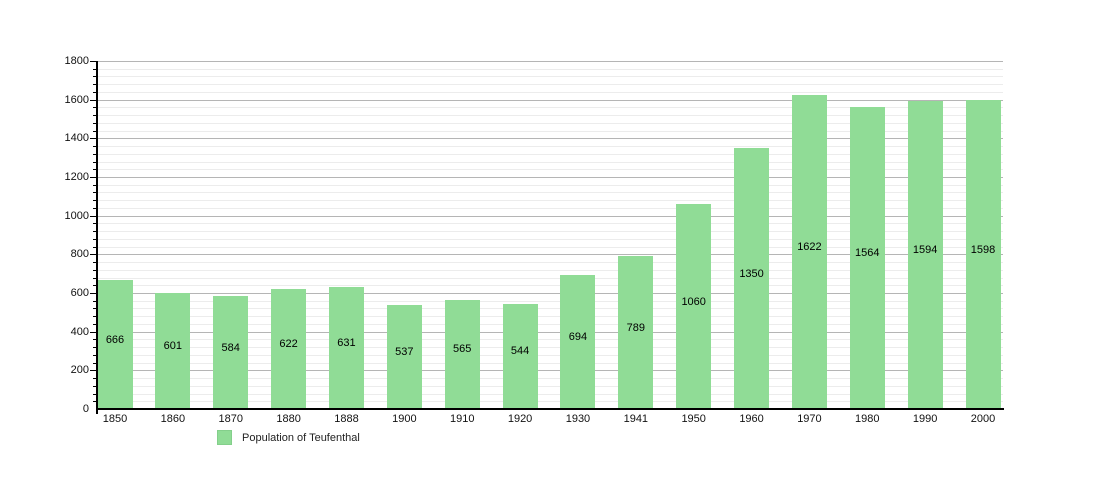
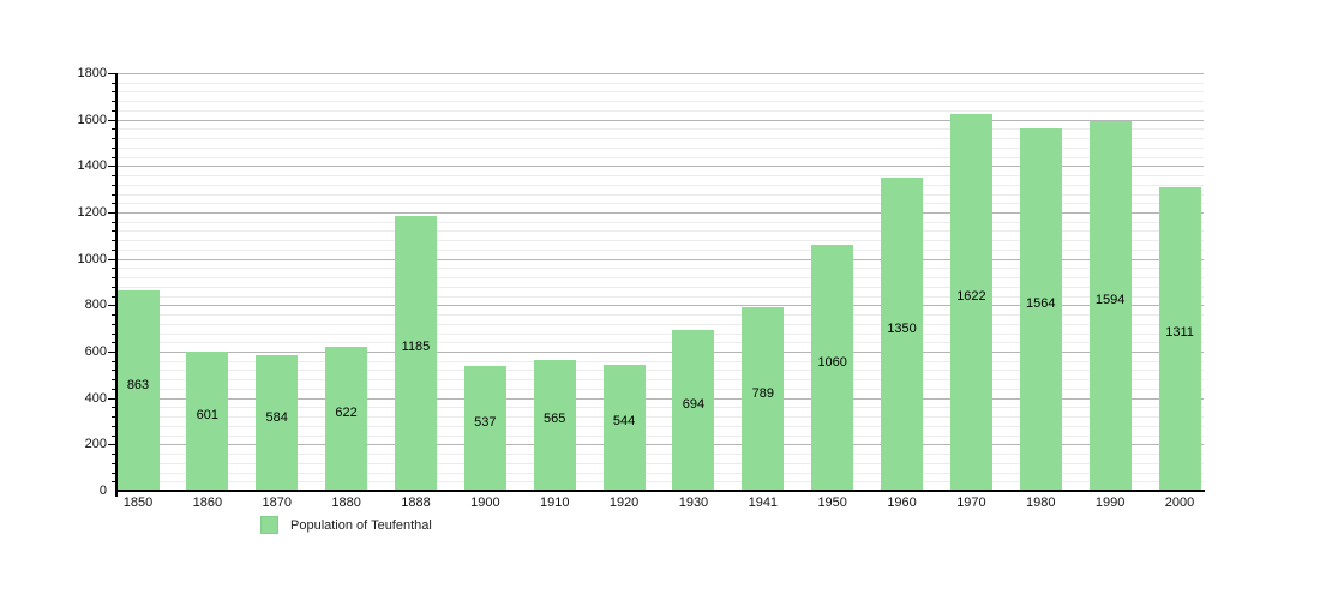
1850: 666 -> 863
1888: 631 -> 1185
2000: 1598 -> 1311
